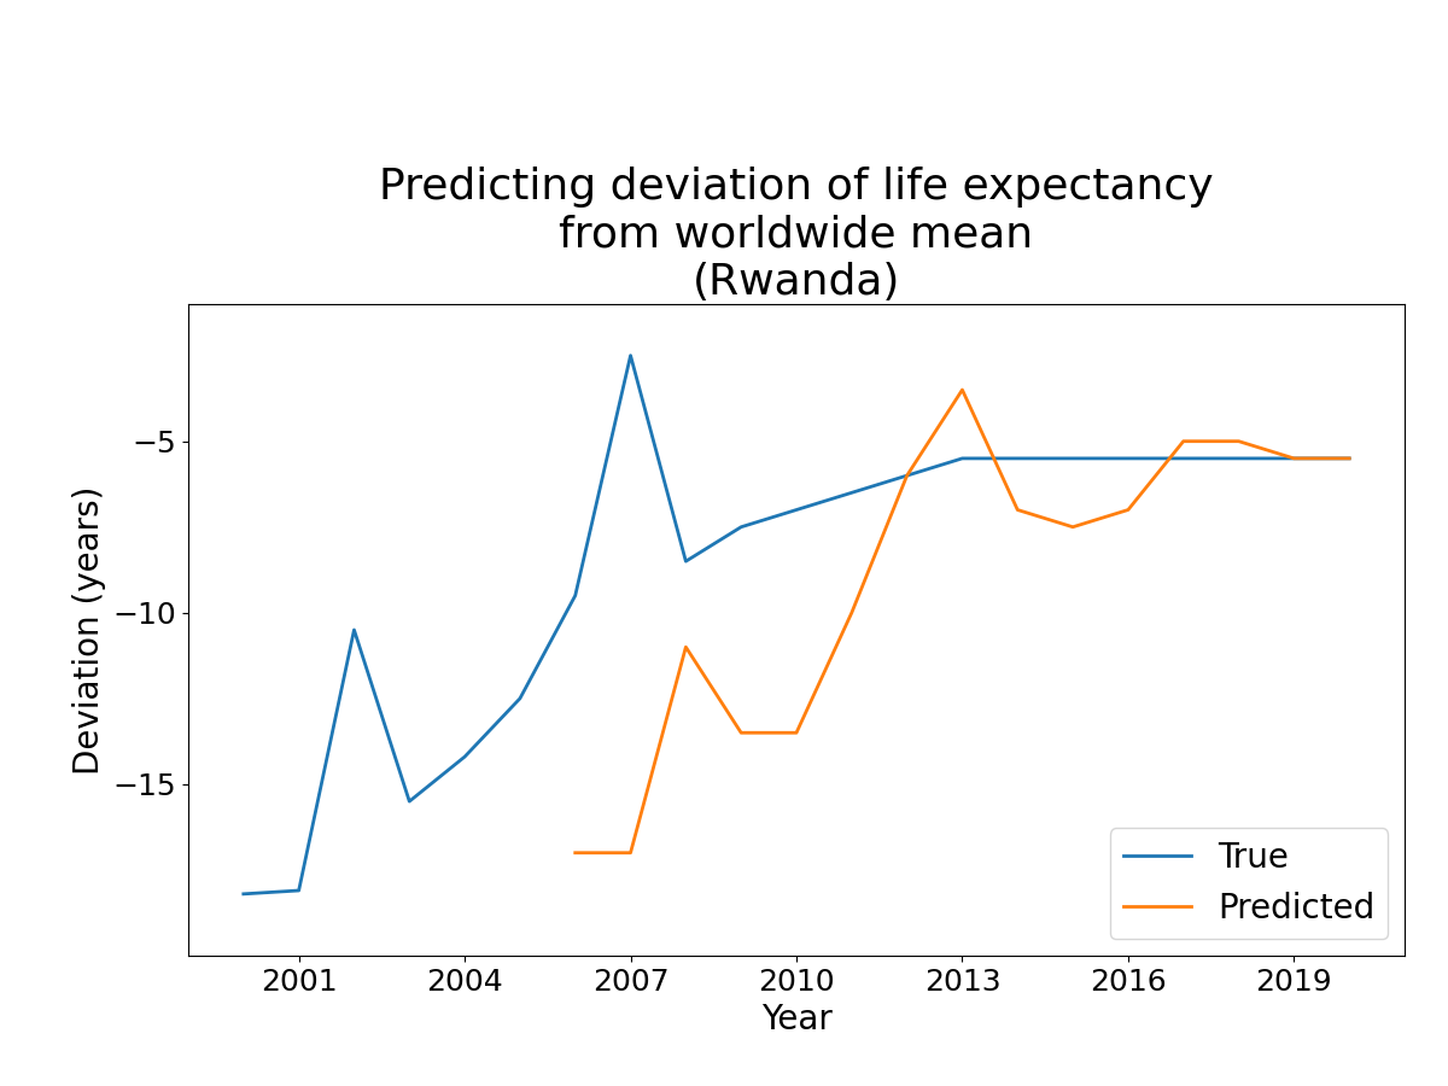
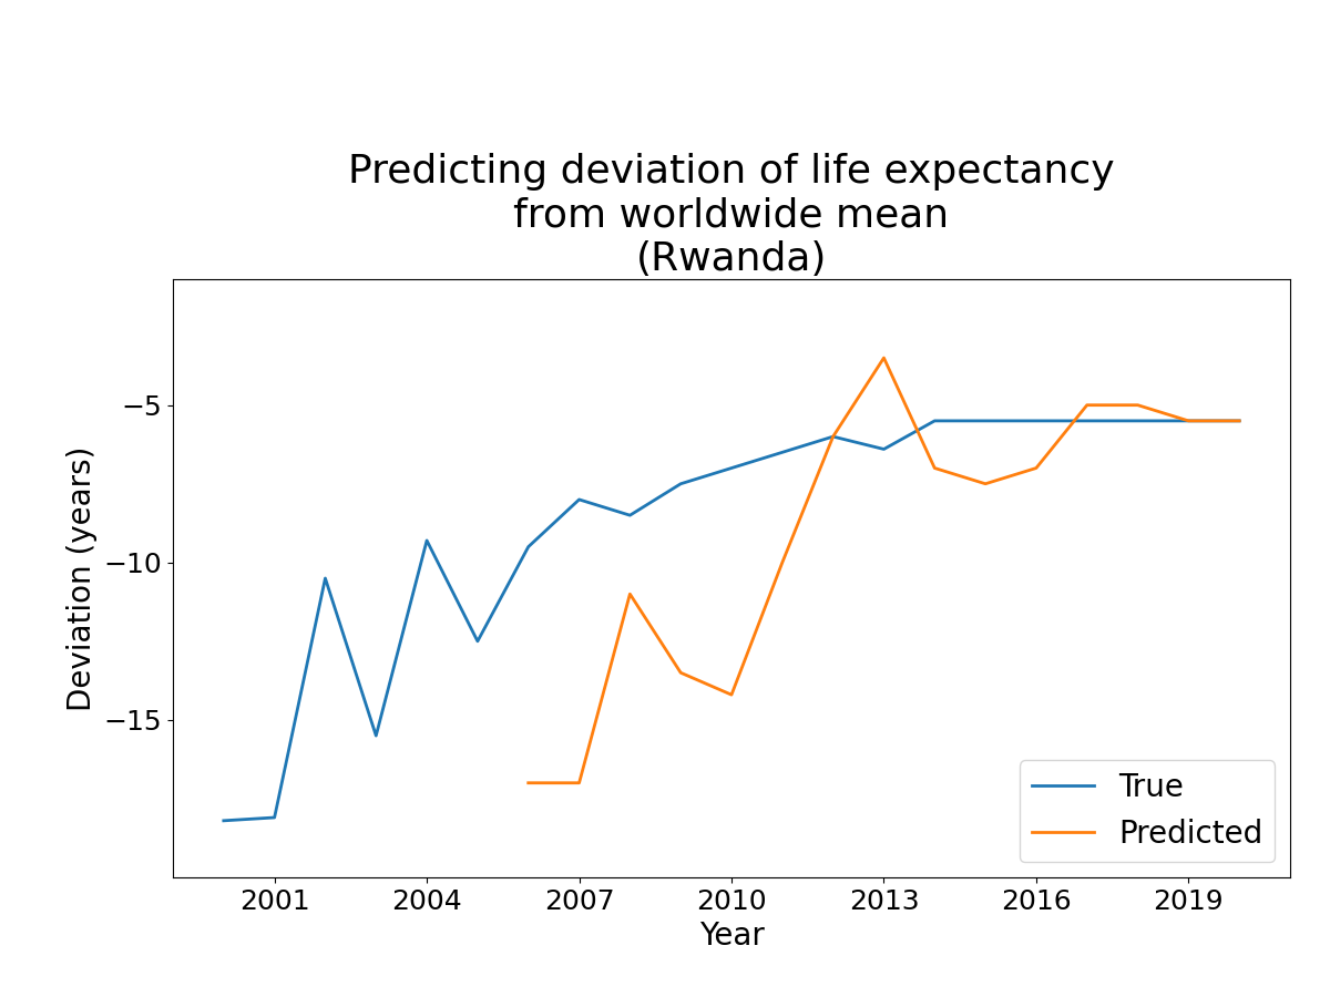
True/2004: -14.2 -> -9.3
True/2007: -2.5 -> -8.0
Predicted/2010: -13.5 -> -14.2
True/2013: -5.5 -> -6.4
